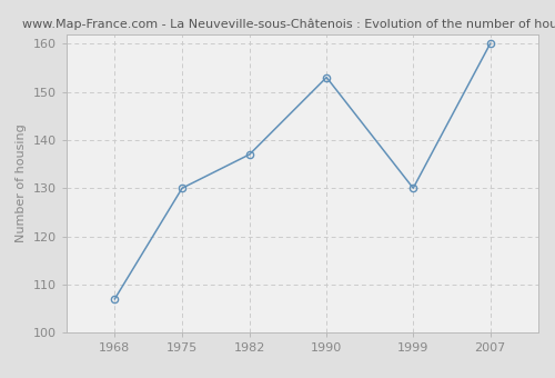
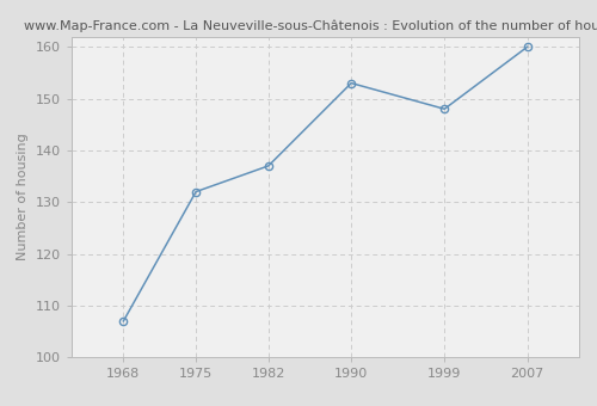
1975: 130 -> 132
1999: 130 -> 148
